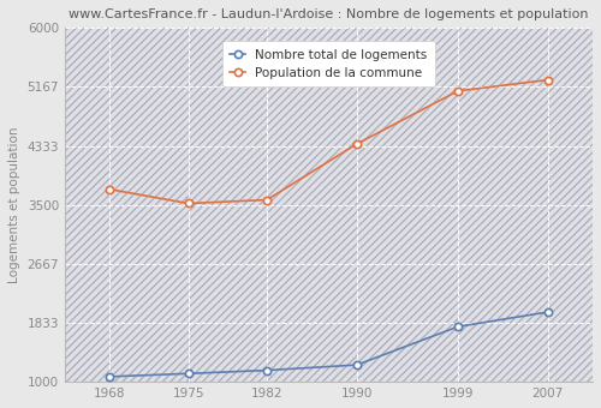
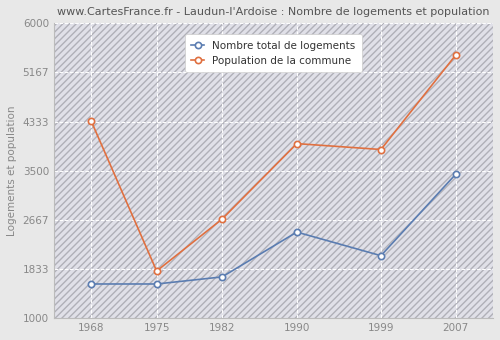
Nombre total de logements/1968: 1070 -> 1580
Population de la commune/1968: 3720 -> 4340
Nombre total de logements/1975: 1120 -> 1580
Population de la commune/1975: 3520 -> 1800
Nombre total de logements/1982: 1160 -> 1700
Population de la commune/1982: 3570 -> 2680
Nombre total de logements/1990: 1240 -> 2460
Population de la commune/1990: 4360 -> 3960
Nombre total de logements/1999: 1780 -> 2060
Population de la commune/1999: 5110 -> 3860
Nombre total de logements/2007: 1990 -> 3440
Population de la commune/2007: 5270 -> 5460
